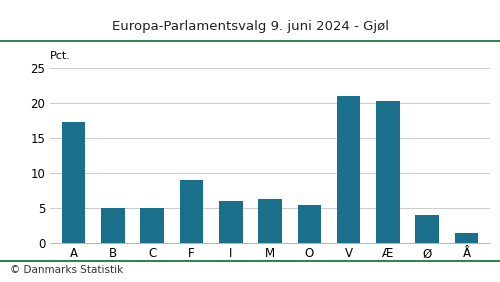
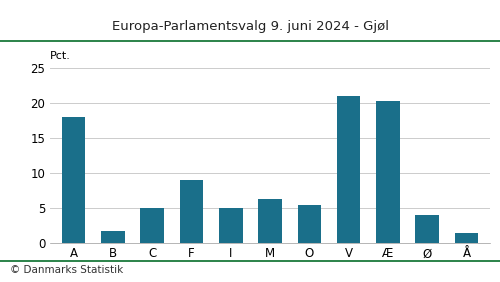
A: 17.2 -> 18.0
B: 4.9 -> 1.6
I: 6.0 -> 5.0
